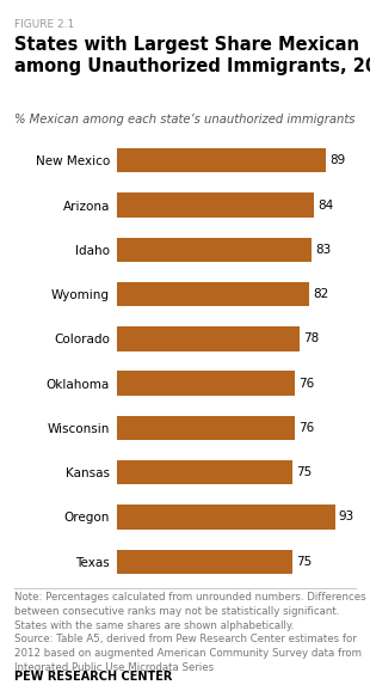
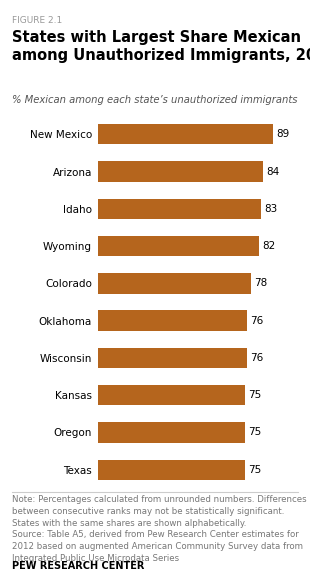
Oregon: 93 -> 75
